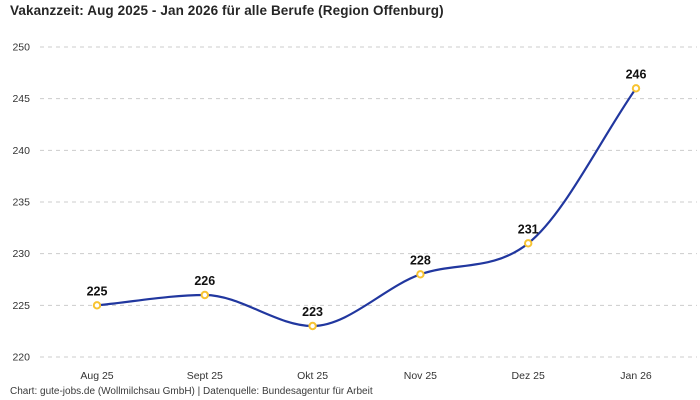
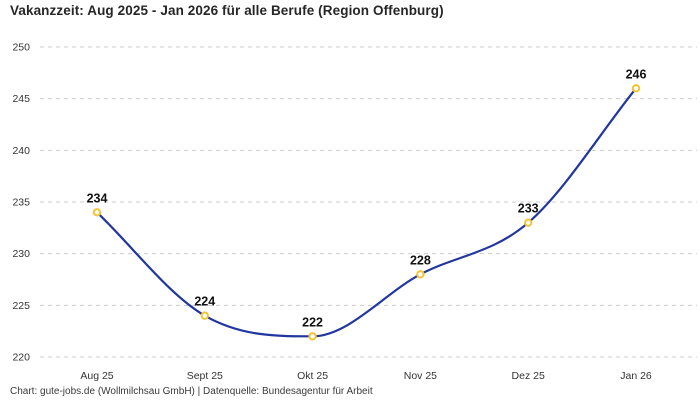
Aug 25: 225 -> 234
Sept 25: 226 -> 224
Okt 25: 223 -> 222
Dez 25: 231 -> 233
